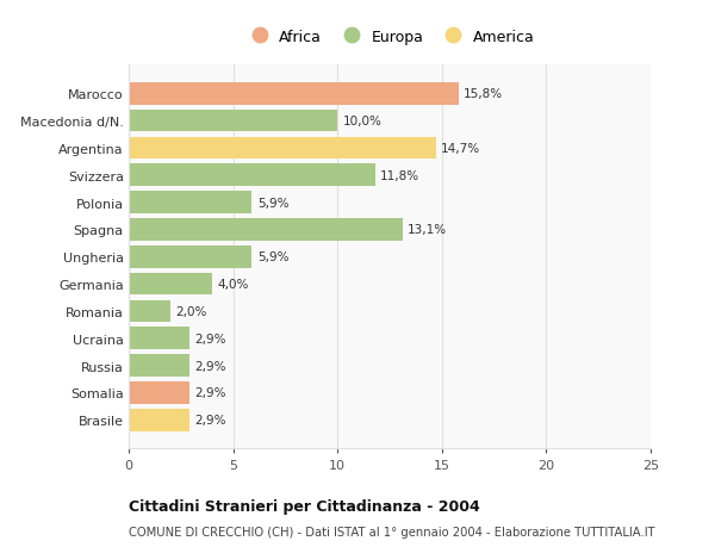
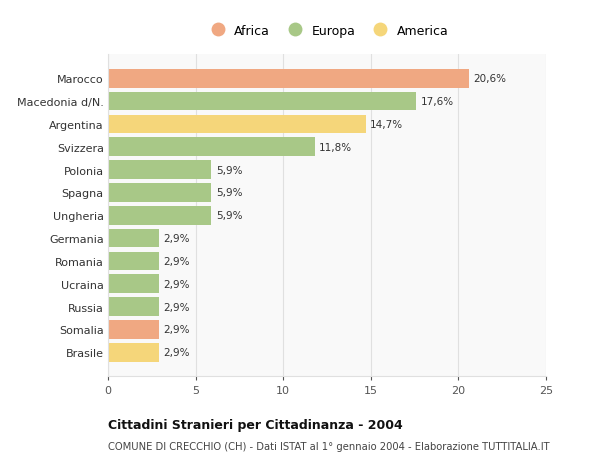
Marocco: 15,8% -> 20,6%
Macedonia d/N.: 10,0% -> 17,6%
Spagna: 13,1% -> 5,9%
Germania: 4,0% -> 2,9%
Romania: 2,0% -> 2,9%
